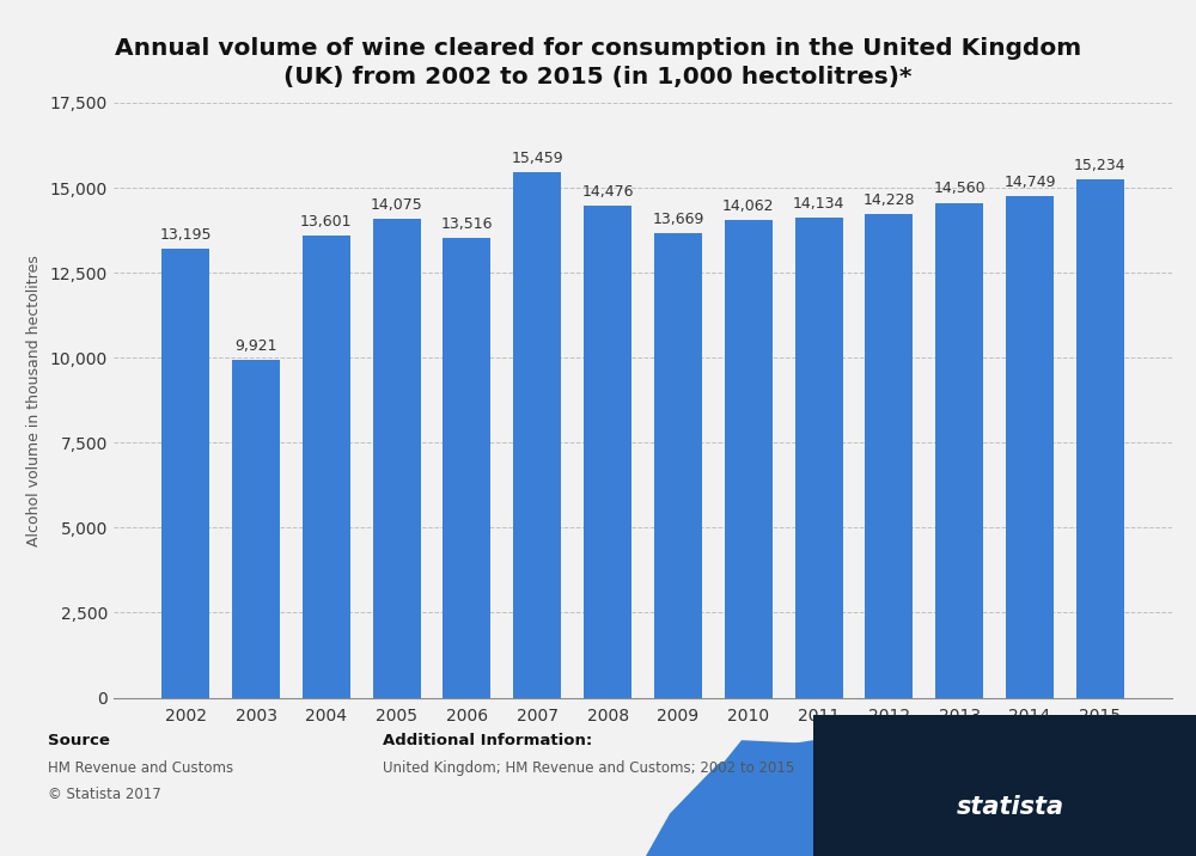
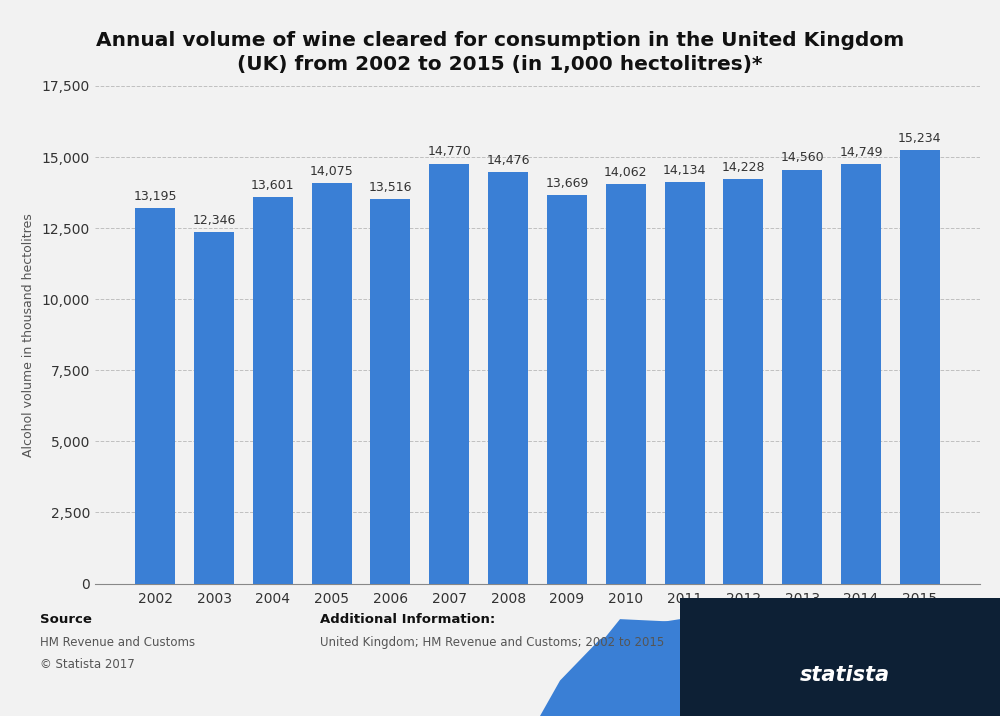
2003: 9,921 -> 12,346
2007: 15,459 -> 14,770
